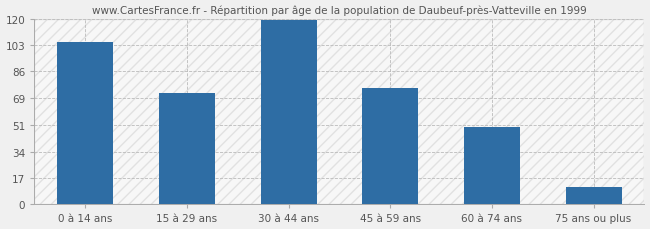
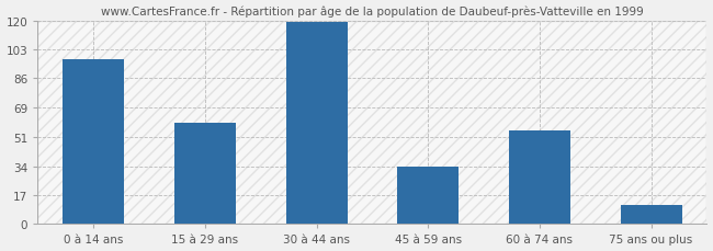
0 à 14 ans: 105 -> 97
15 à 29 ans: 72 -> 60
45 à 59 ans: 75 -> 34
60 à 74 ans: 50 -> 55
